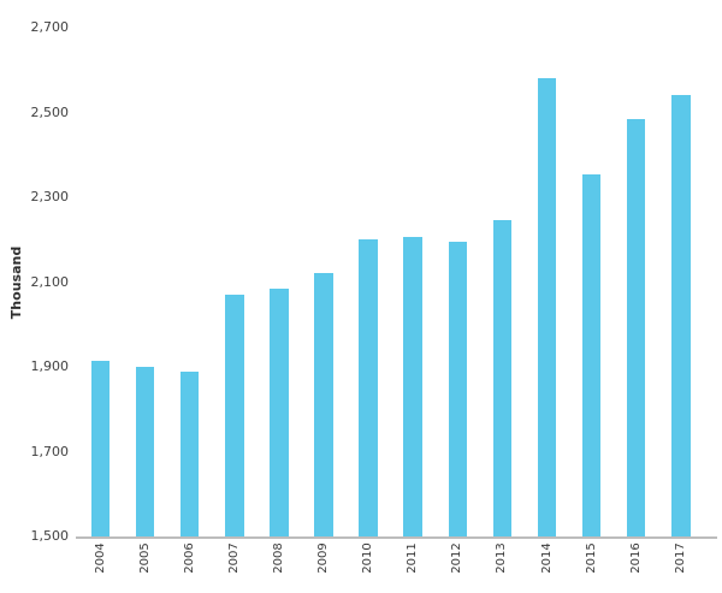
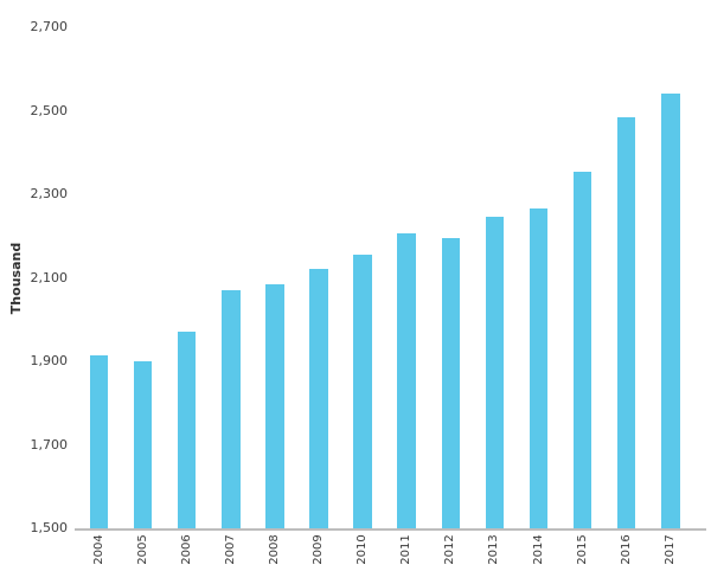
2006: 1890 -> 1970
2010: 2200 -> 2160
2014: 2580 -> 2260
